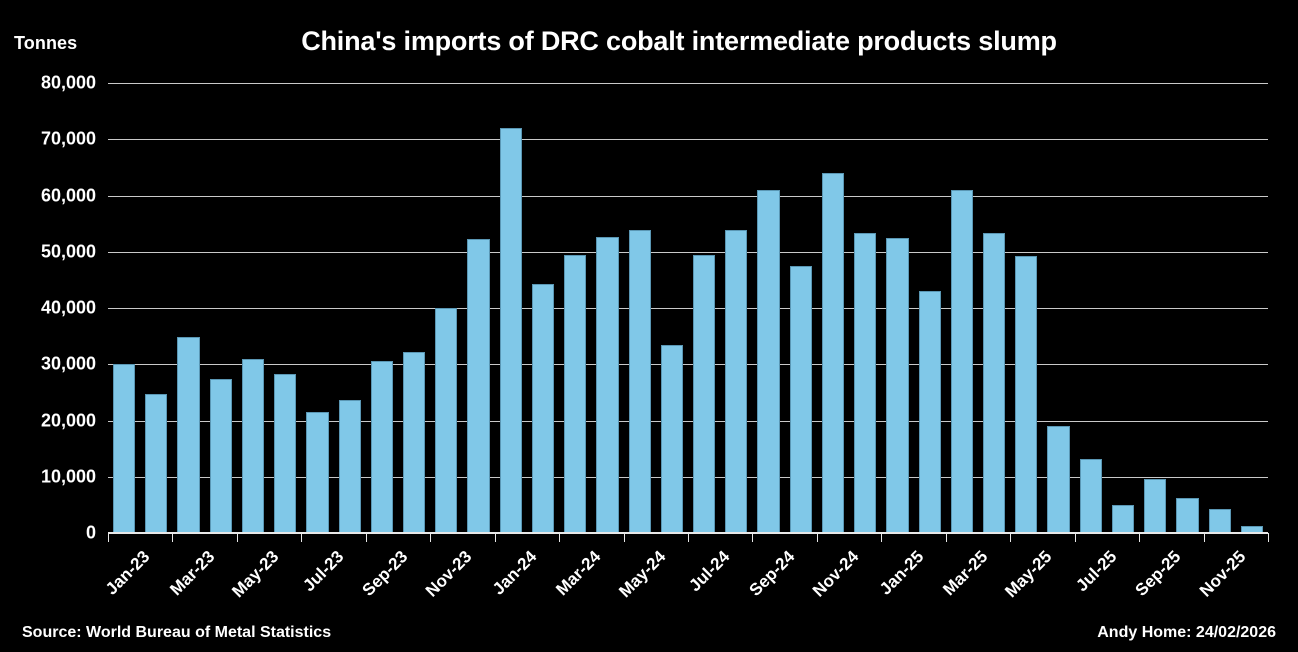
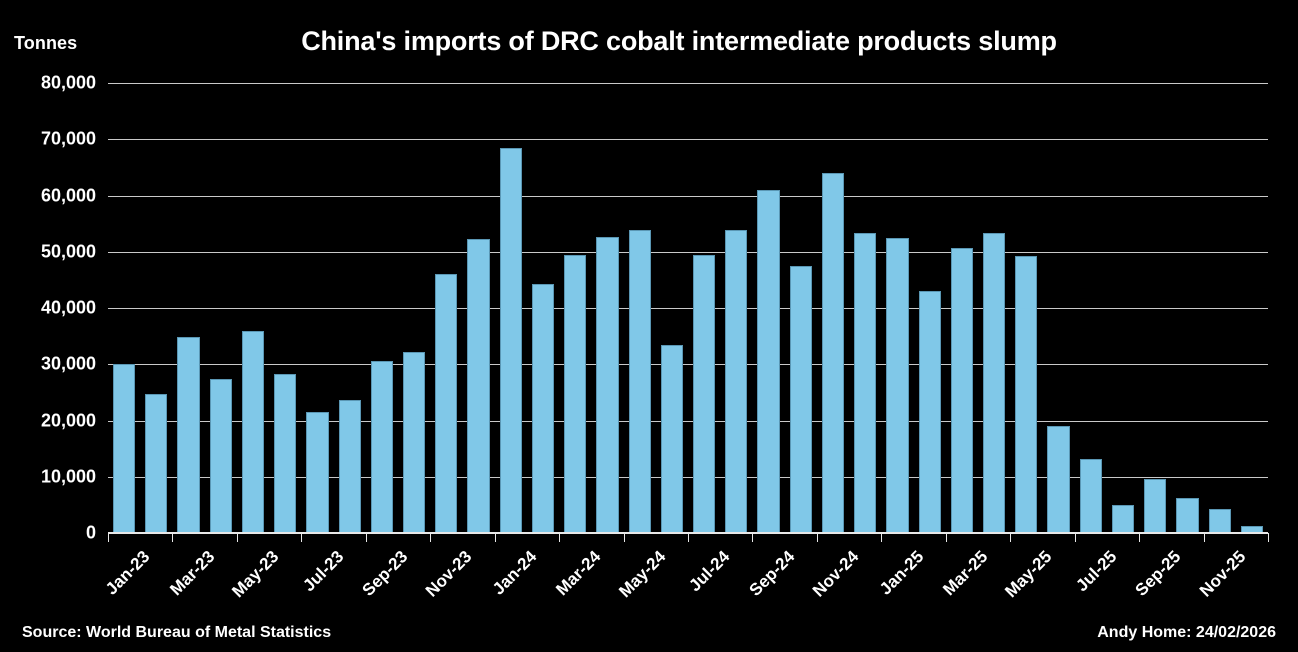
May-23: 31000 -> 36000
Nov-23: 40000 -> 46000
Jan-24: 72000 -> 68000
Mar-25: 61000 -> 51000
